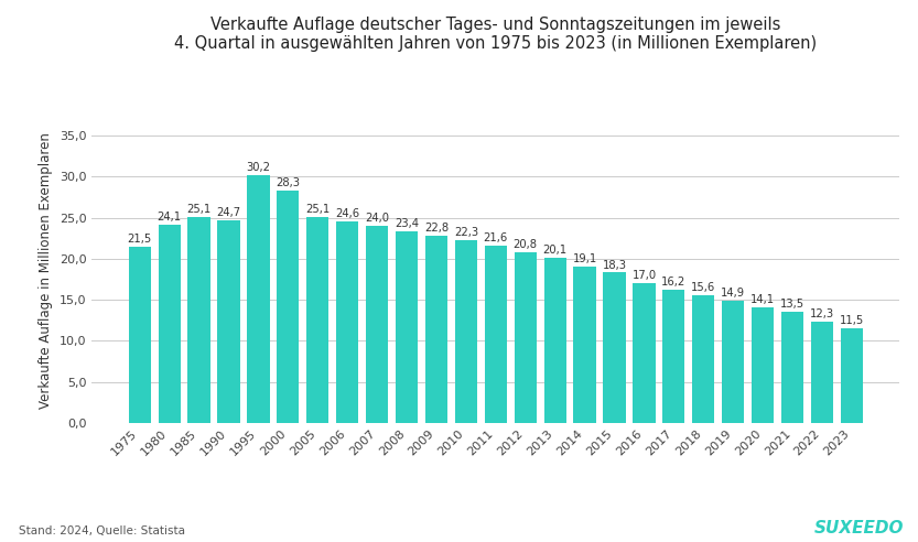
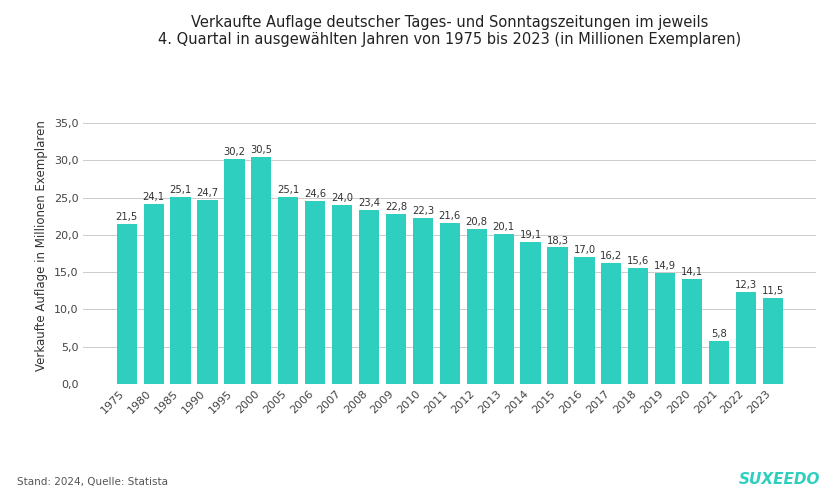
2000: 28,3 -> 30,5
2021: 13,5 -> 5,8
